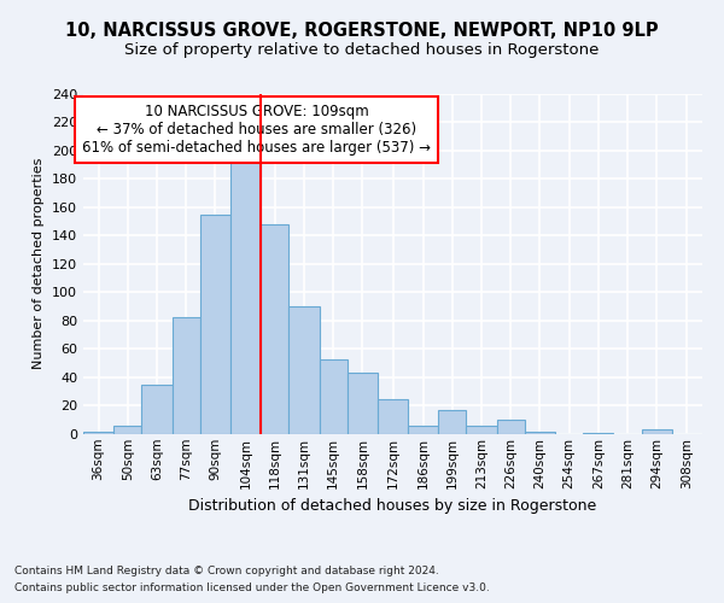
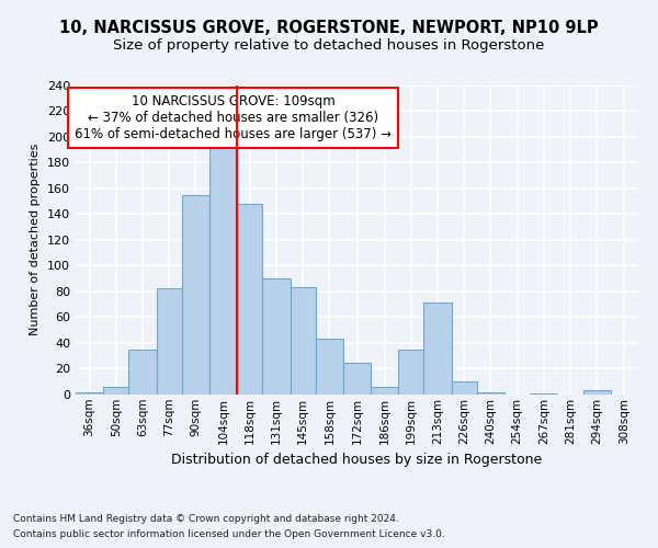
145sqm: 53 -> 83
199sqm: 17 -> 35
213sqm: 6 -> 71
